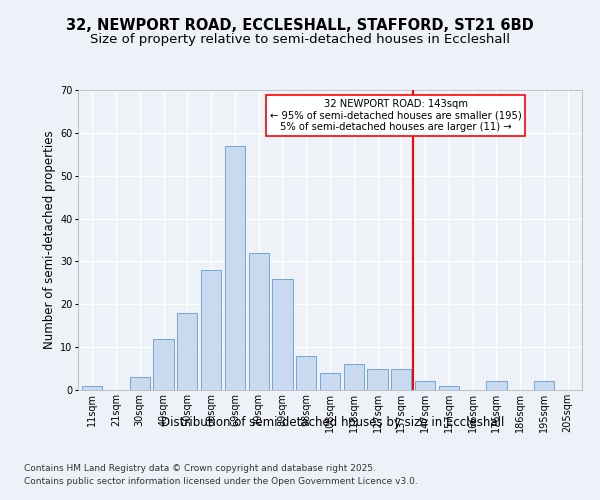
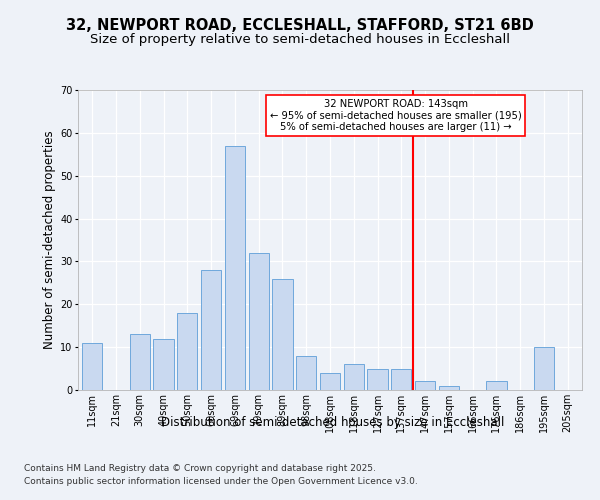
11sqm: 1 -> 11
30sqm: 3 -> 13
195sqm: 2 -> 10
